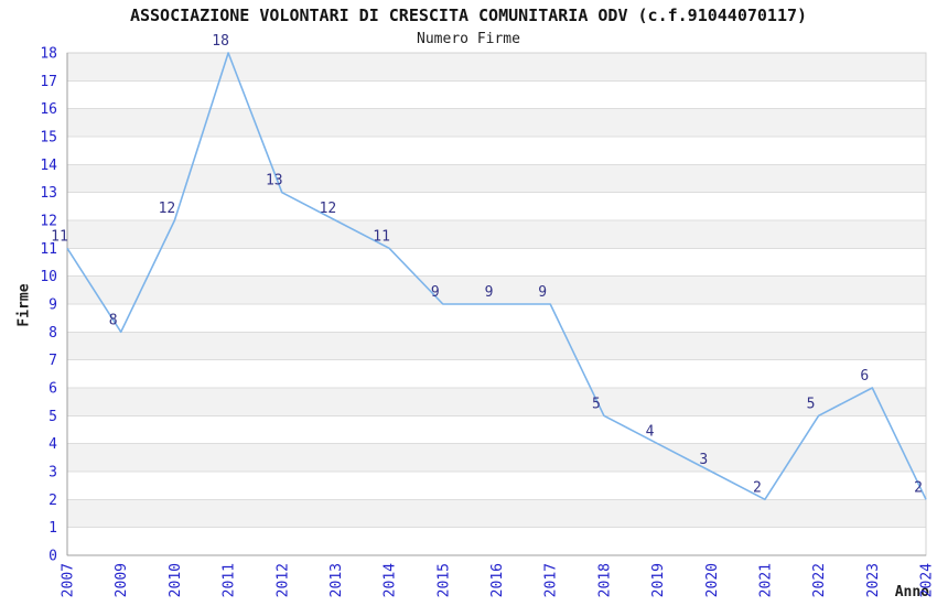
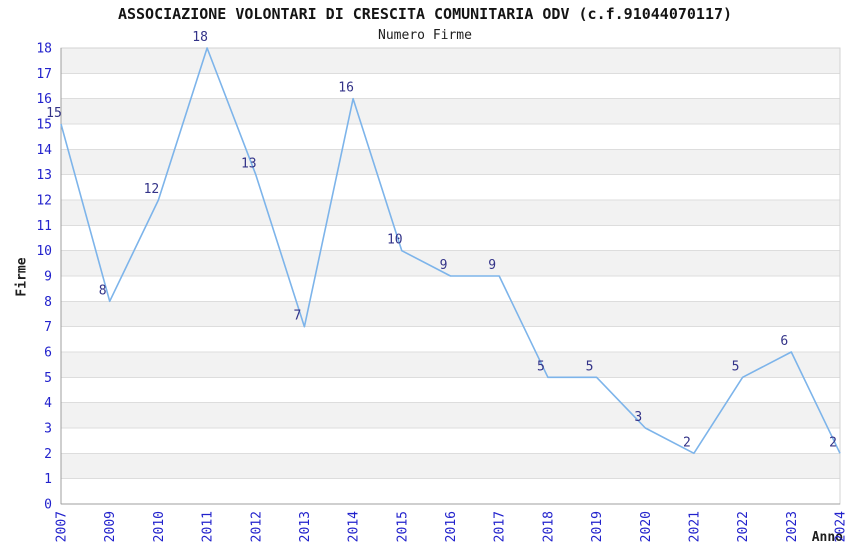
2007: 11 -> 15
2013: 12 -> 7
2014: 11 -> 16
2015: 9 -> 10
2019: 4 -> 5
